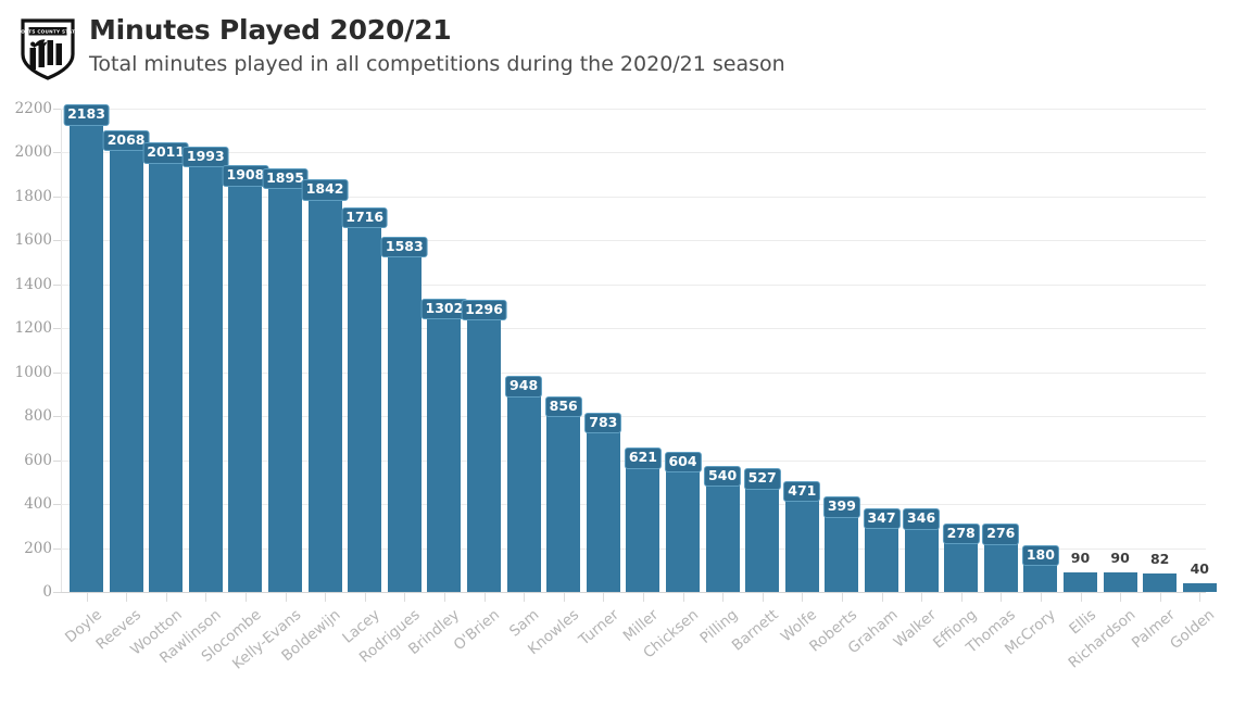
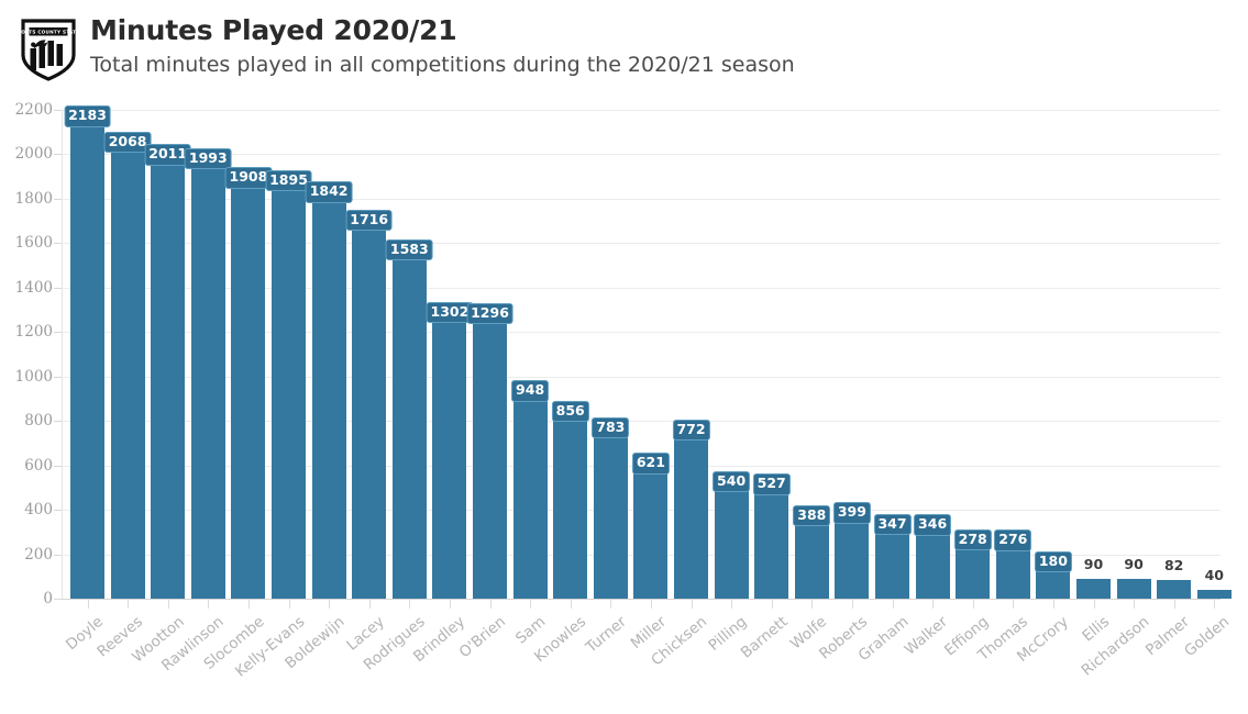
Chicksen: 604 -> 772
Wolfe: 471 -> 388
